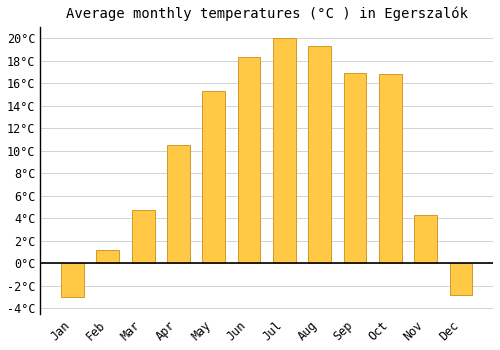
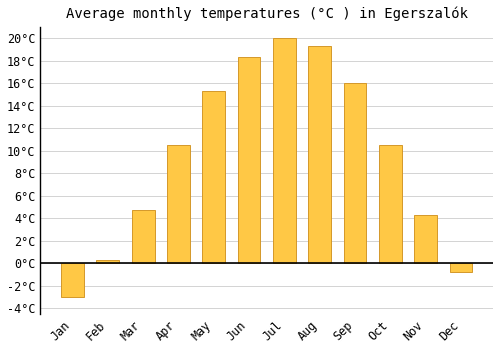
Feb: 1.2°C -> 0.3°C
Sep: 16.9°C -> 16.0°C
Oct: 16.8°C -> 10.5°C
Dec: -2.8°C -> -0.8°C
